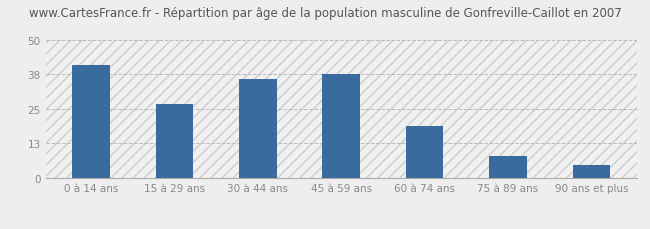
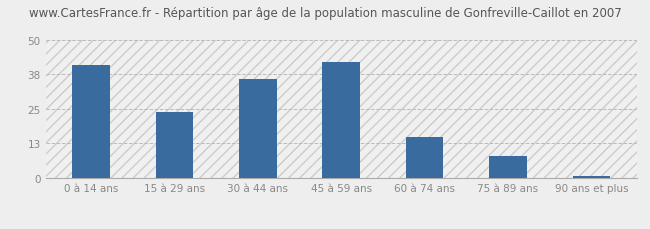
15 à 29 ans: 27 -> 24
45 à 59 ans: 38 -> 42
60 à 74 ans: 19 -> 15
90 ans et plus: 5 -> 1
